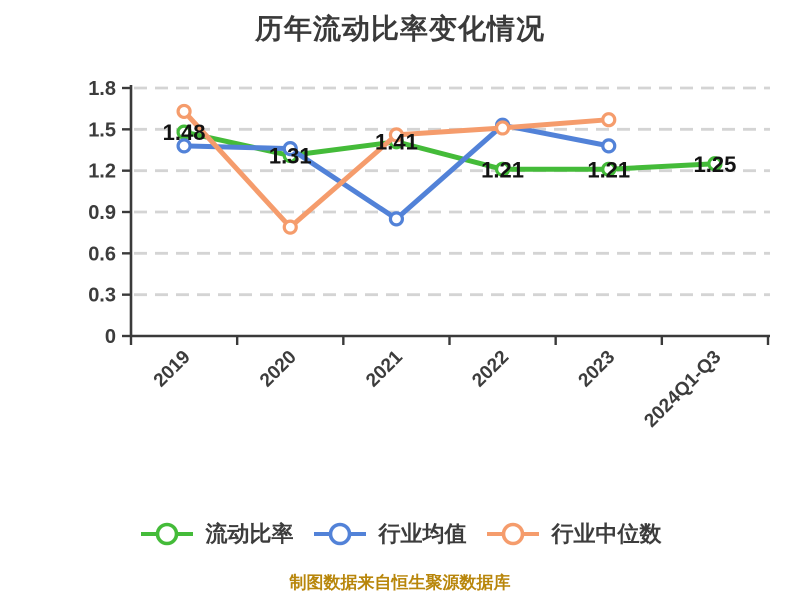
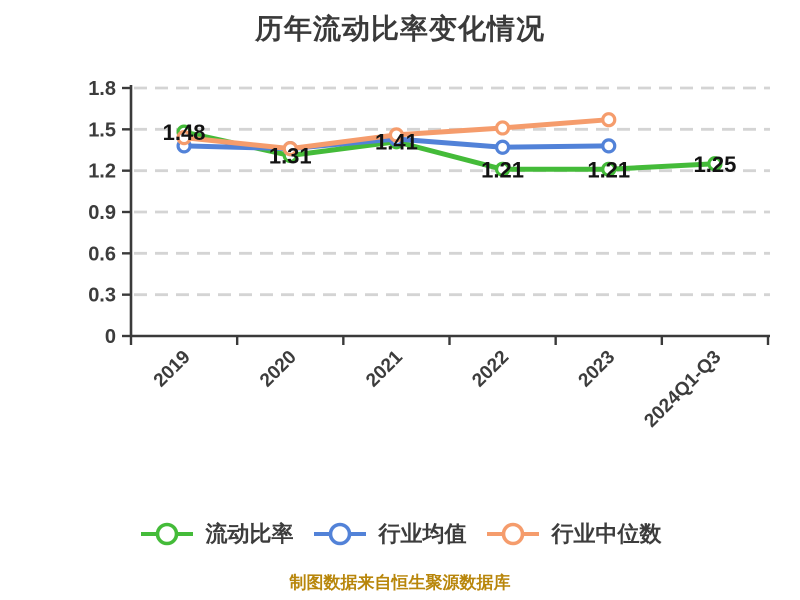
行业中位数/2019: 1.63 -> 1.44
行业中位数/2020: 0.79 -> 1.36
行业均值/2021: 0.85 -> 1.43
行业均值/2022: 1.53 -> 1.37
